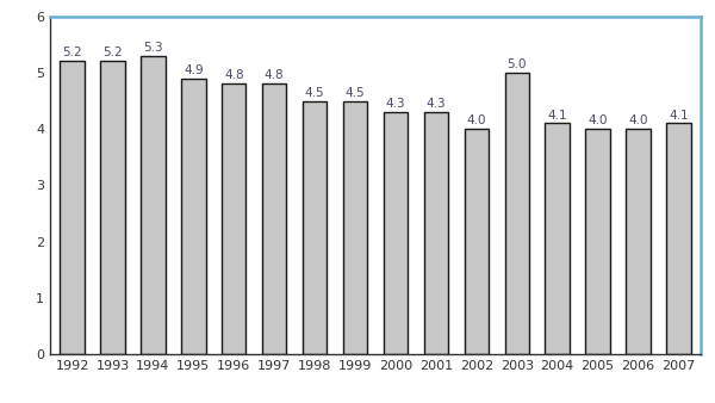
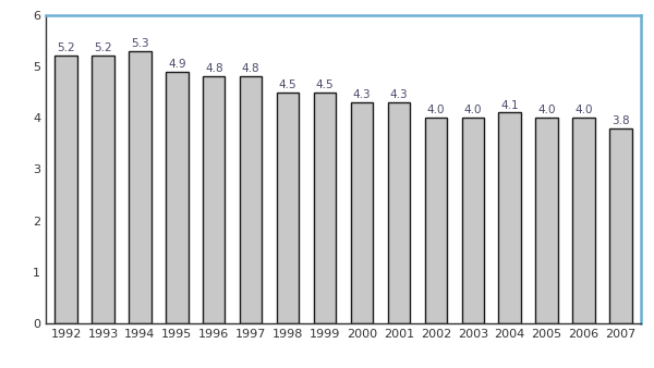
2003: 5.0 -> 4.0
2007: 4.1 -> 3.8
